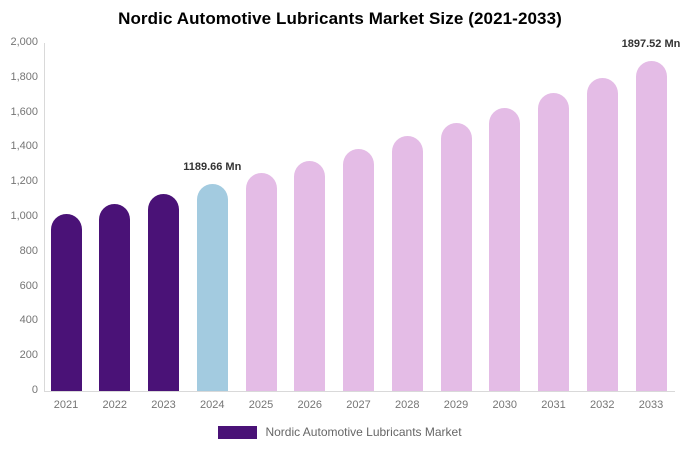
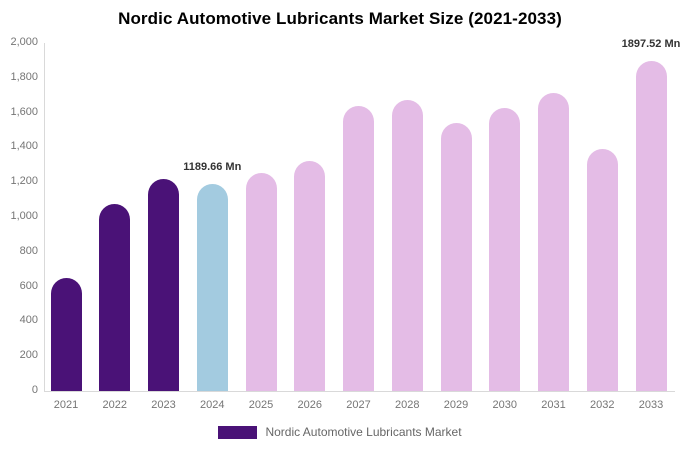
2021: 1020 -> 650
2023: 1130 -> 1220
2027: 1390 -> 1640
2028: 1460 -> 1670
2032: 1800 -> 1390
